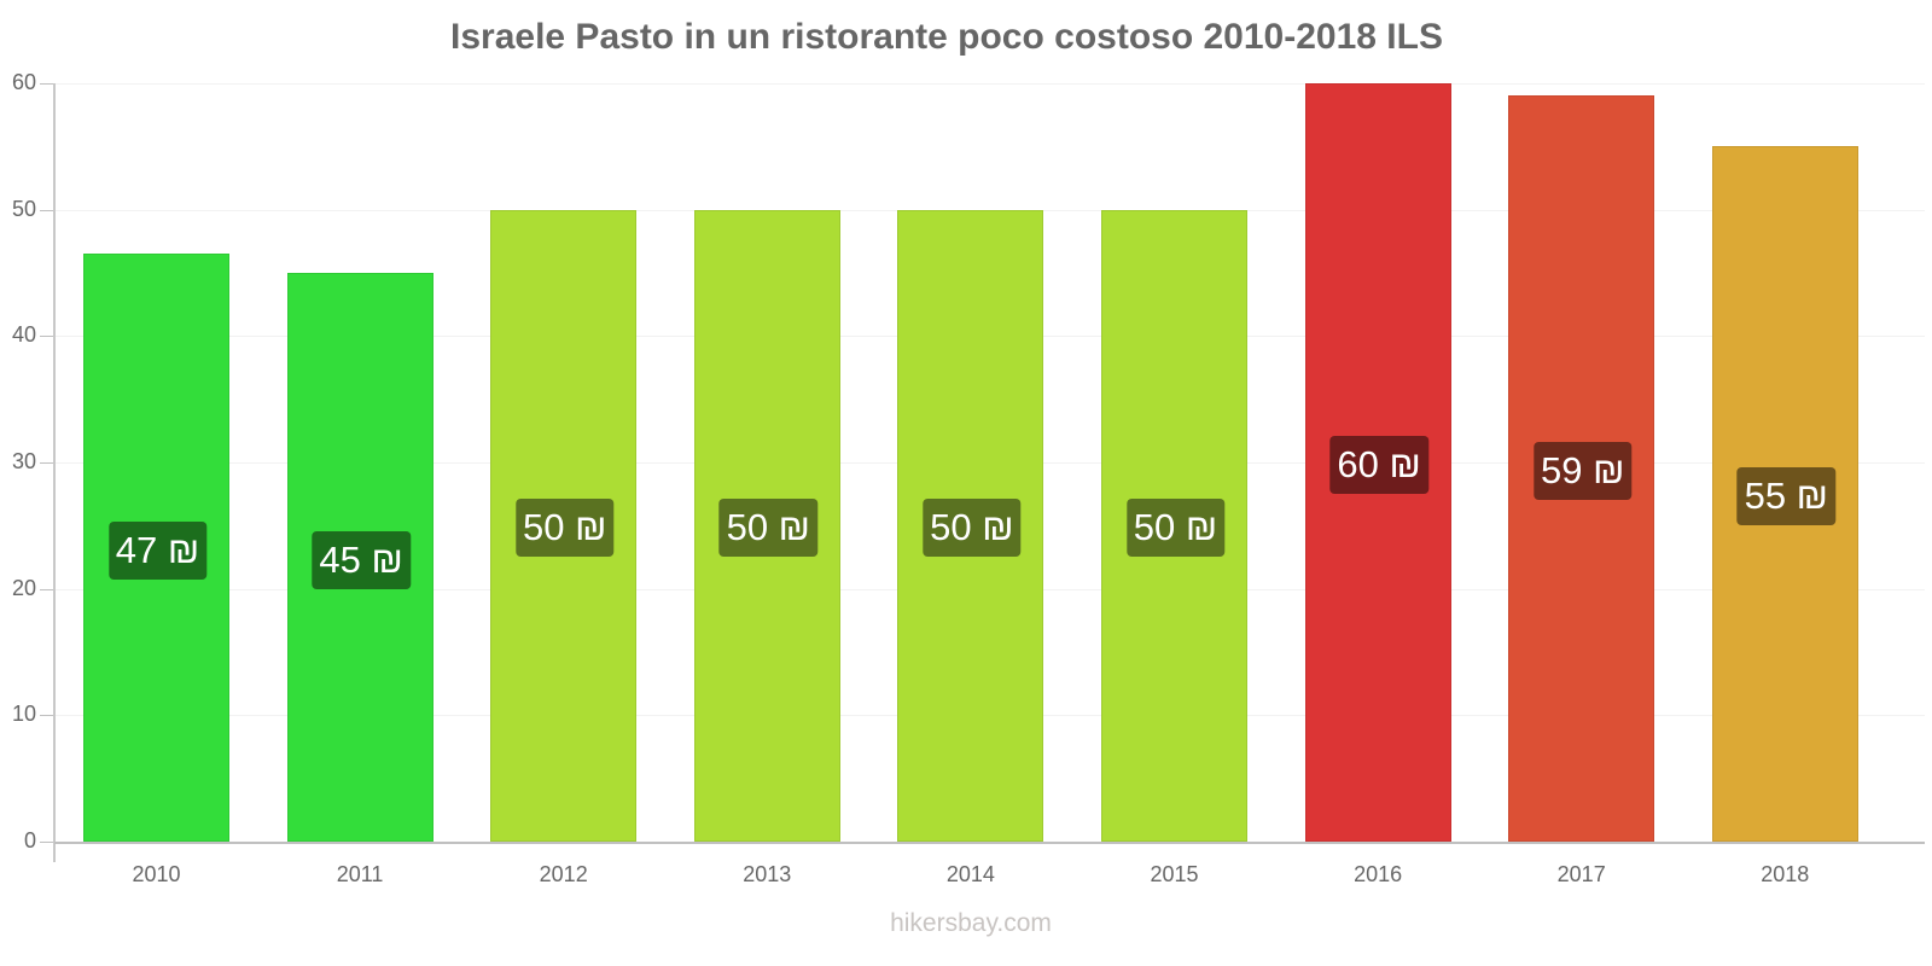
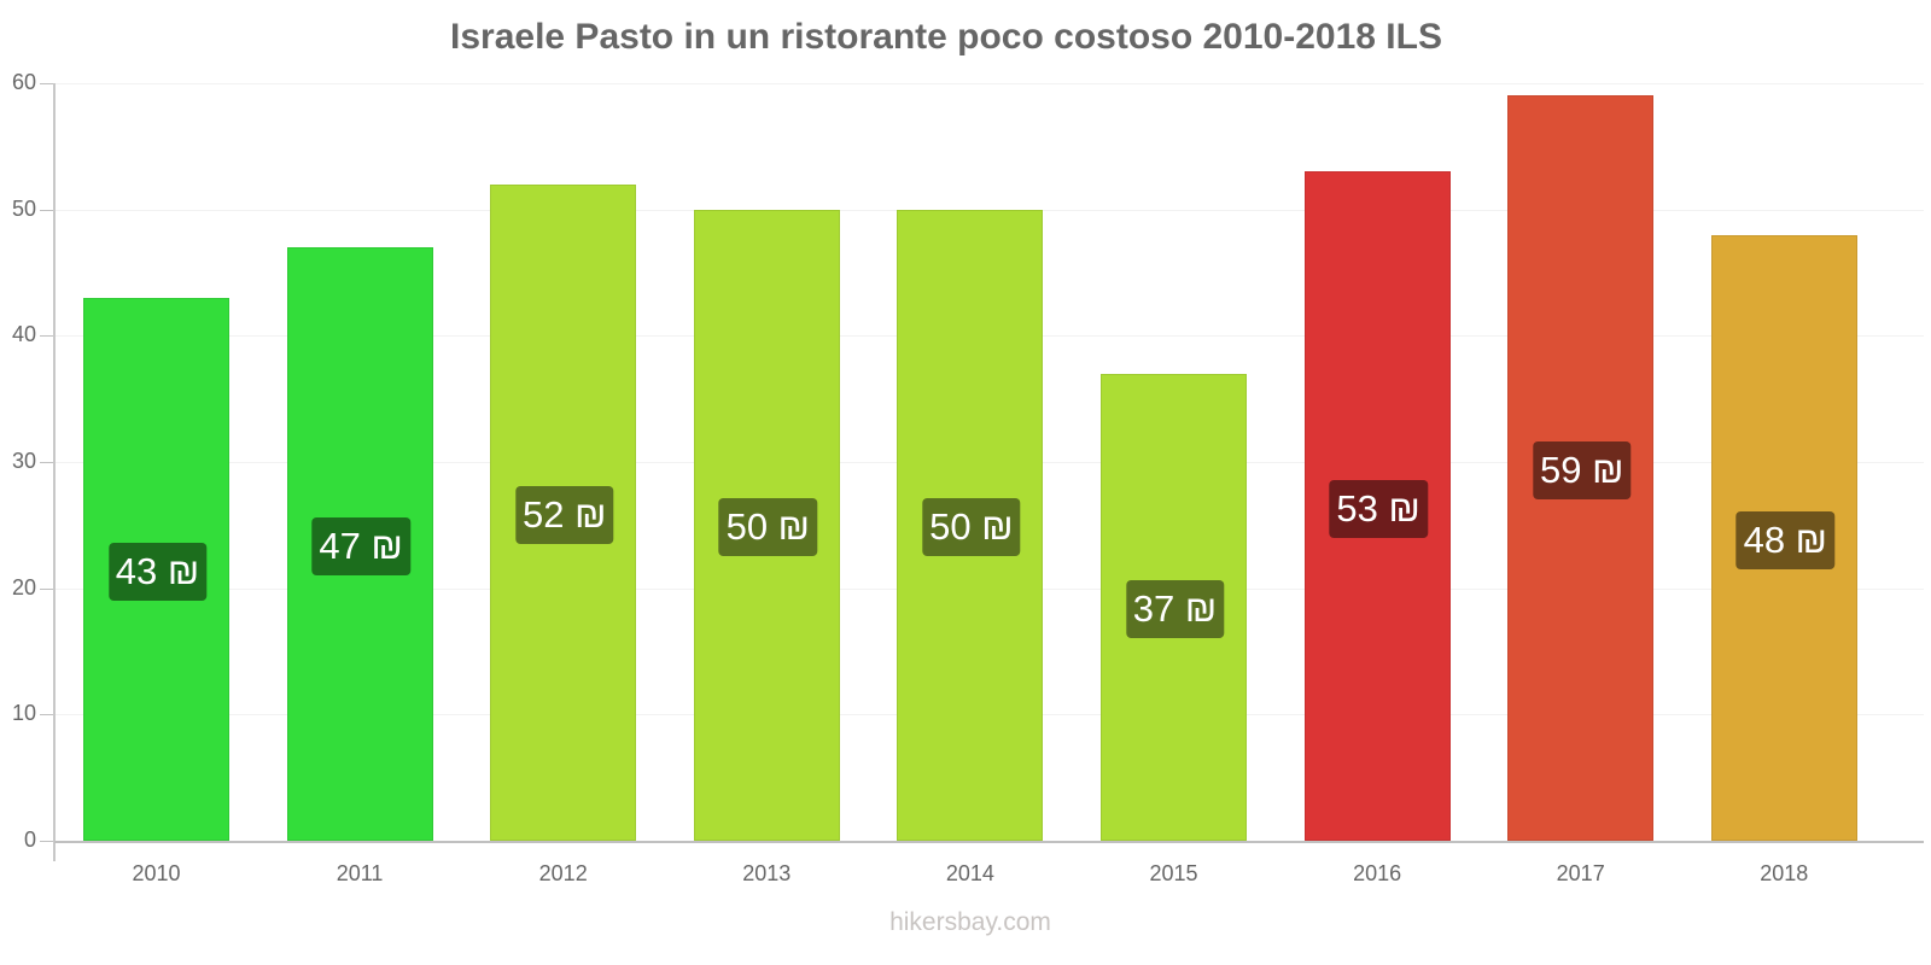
2010: 47 -> 43
2011: 45 -> 47
2012: 50 -> 52
2015: 50 -> 37
2016: 60 -> 53
2018: 55 -> 48
